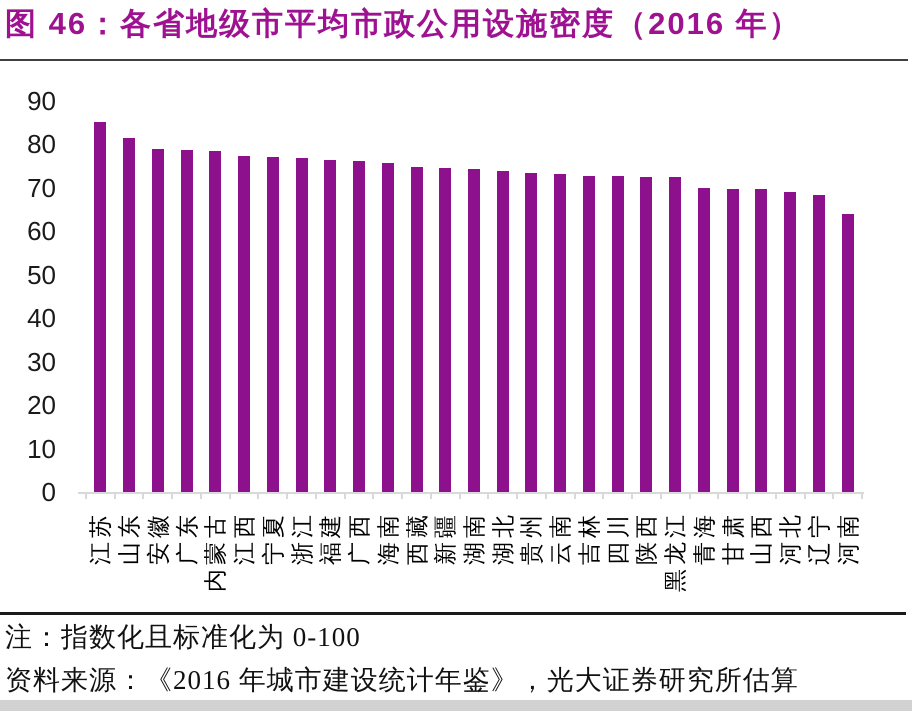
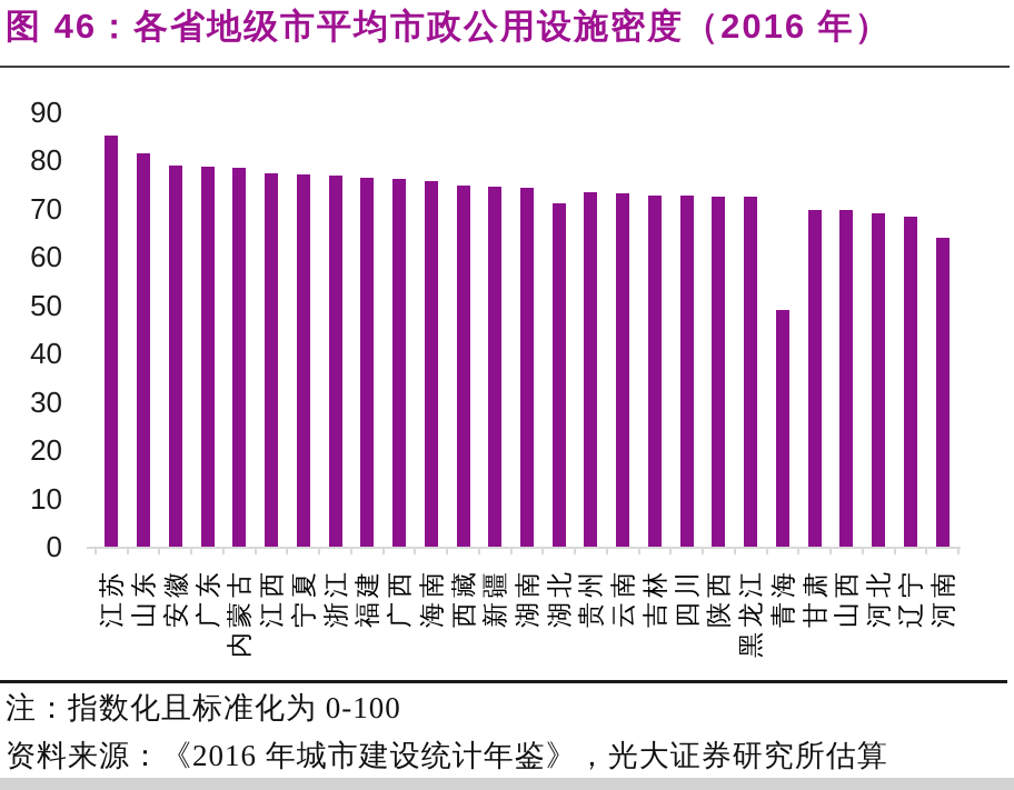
湖北: 74 -> 71
青海: 70 -> 49
